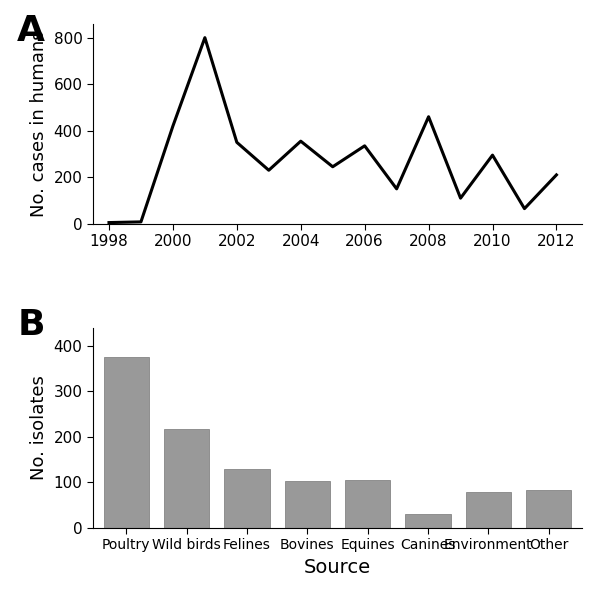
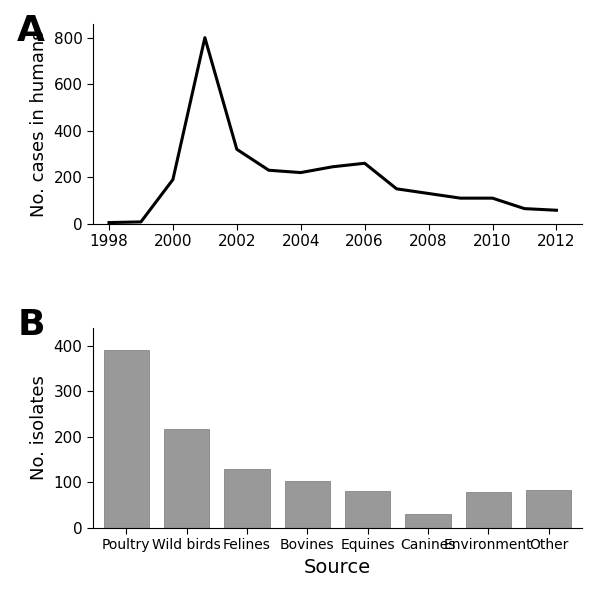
2000: 420 -> 190
2002: 350 -> 320
2004: 355 -> 220
2006: 335 -> 260
2008: 460 -> 130
2010: 295 -> 110
2012: 210 -> 58
Poultry: 375 -> 390
Equines: 105 -> 80
